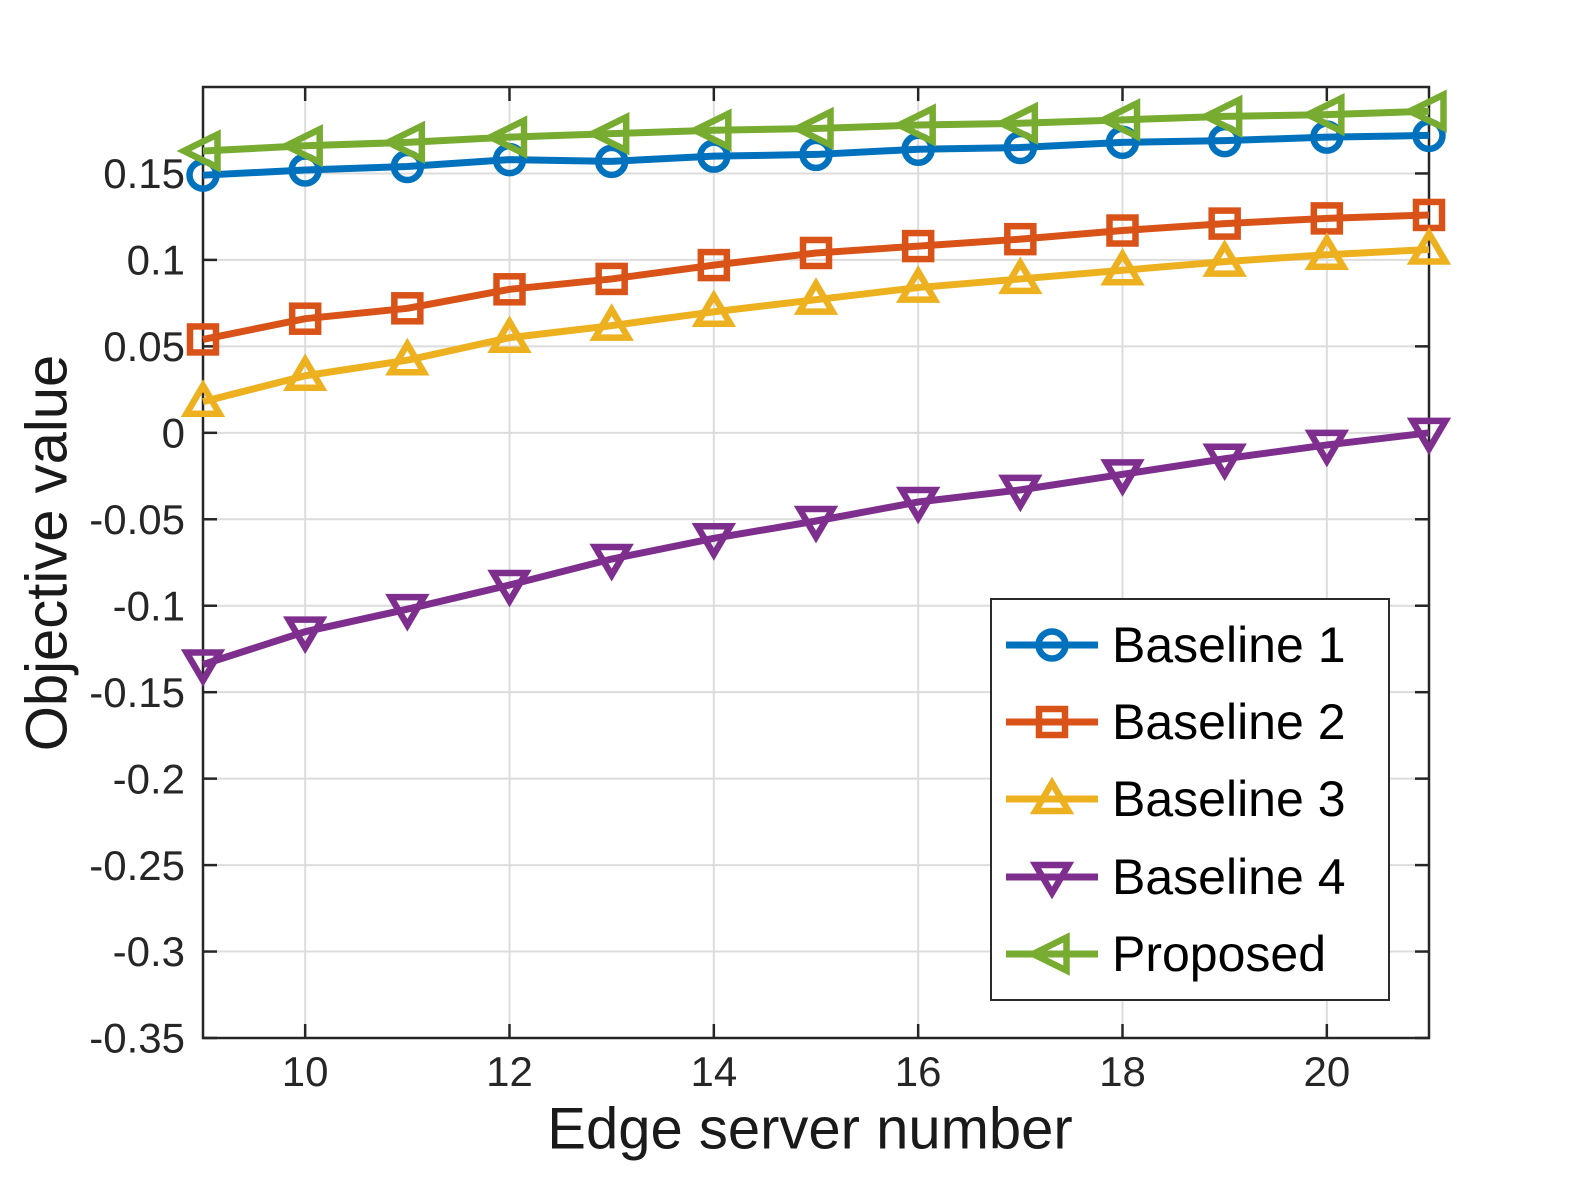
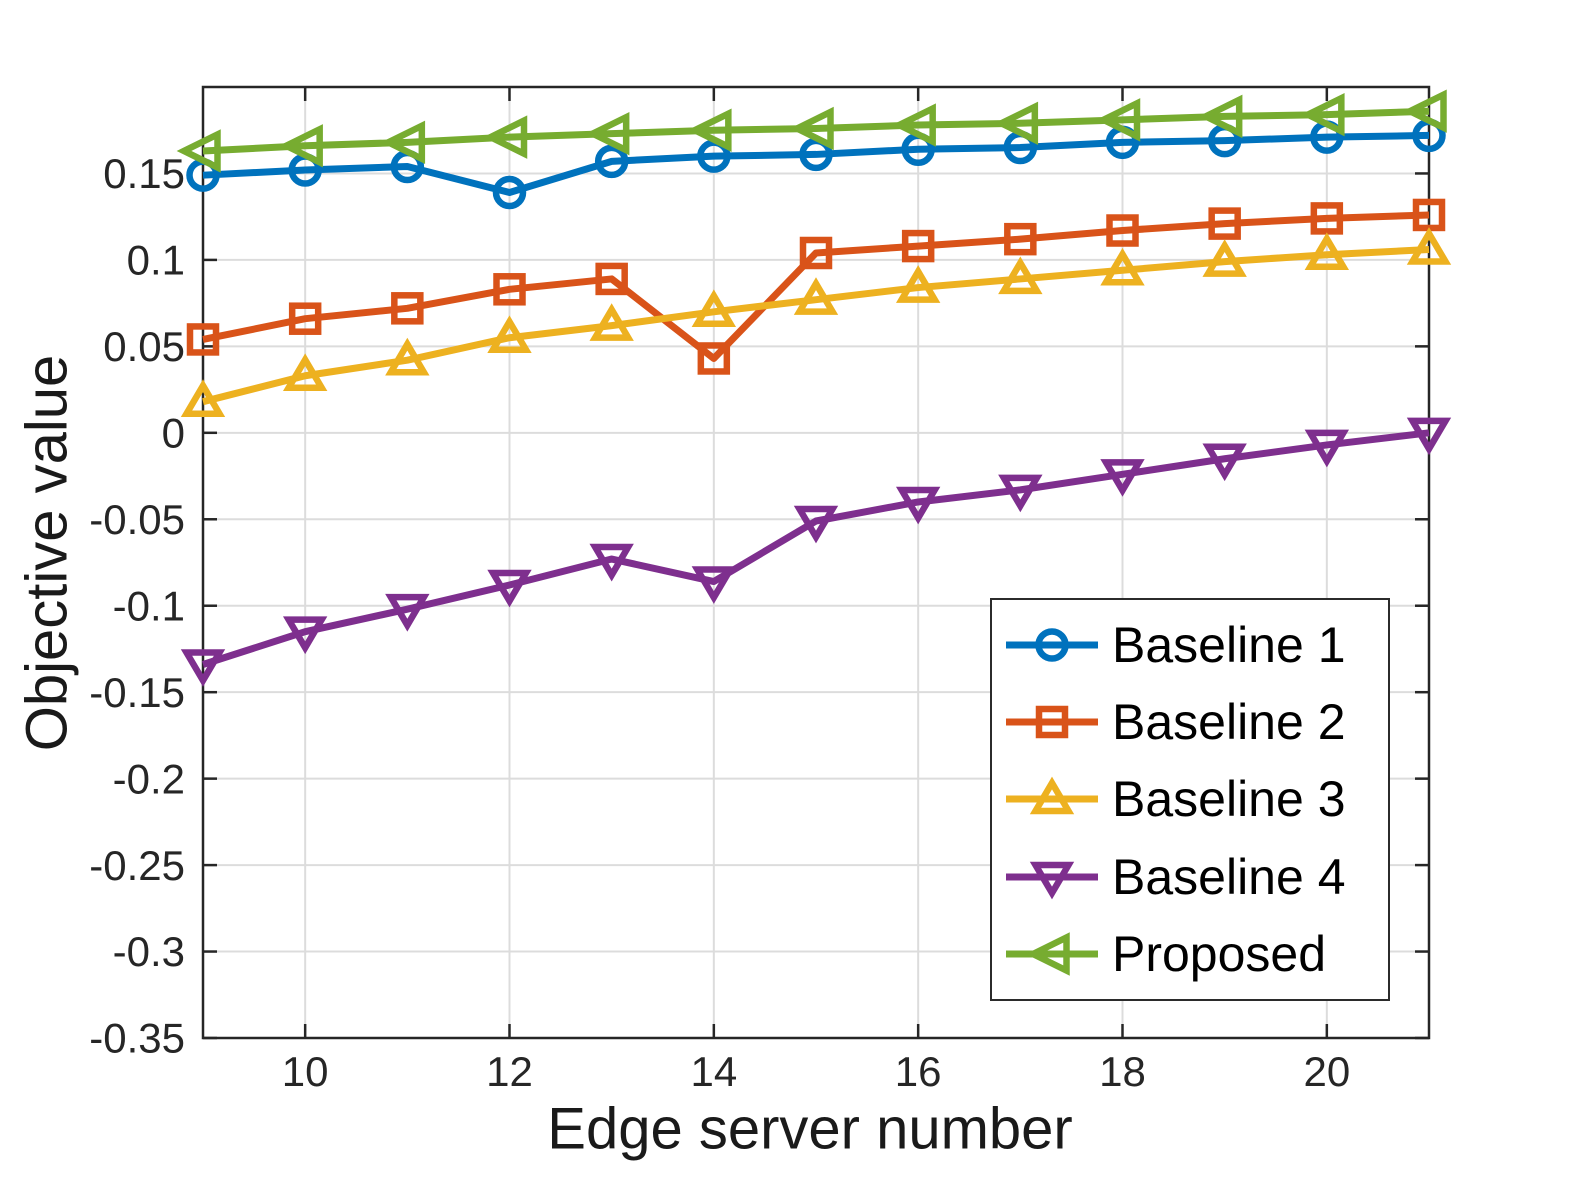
Baseline 1/12: 0.158 -> 0.139
Baseline 2/14: 0.097 -> 0.043
Baseline 4/14: -0.061 -> -0.086
